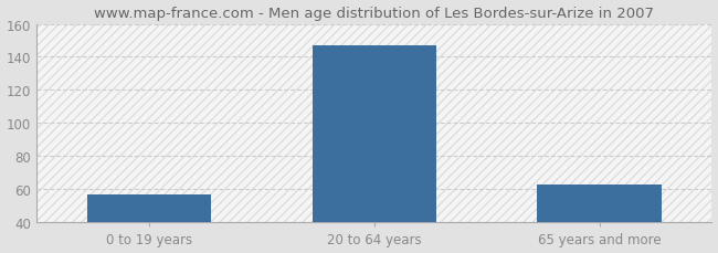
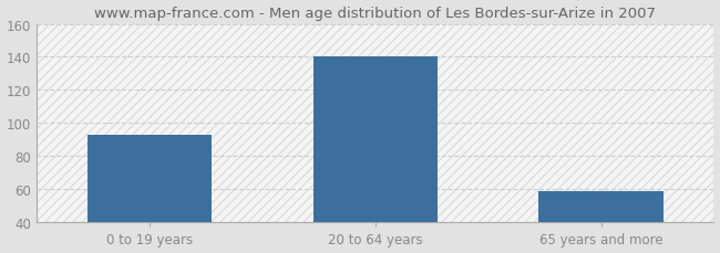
0 to 19 years: 57 -> 93
20 to 64 years: 147 -> 140
65 years and more: 63 -> 59
